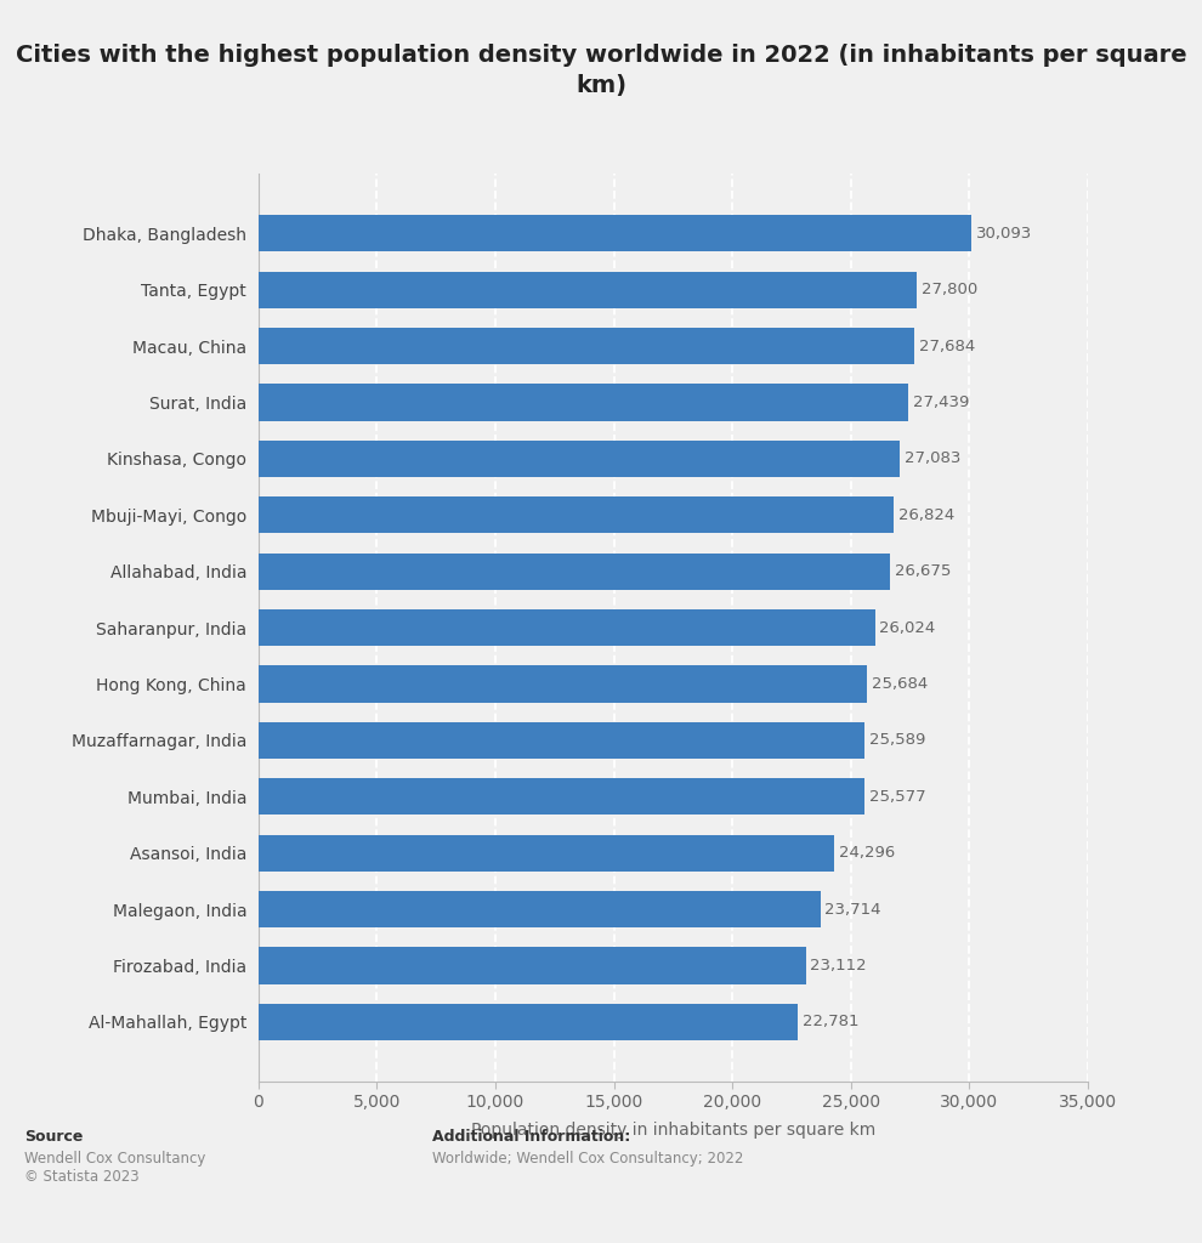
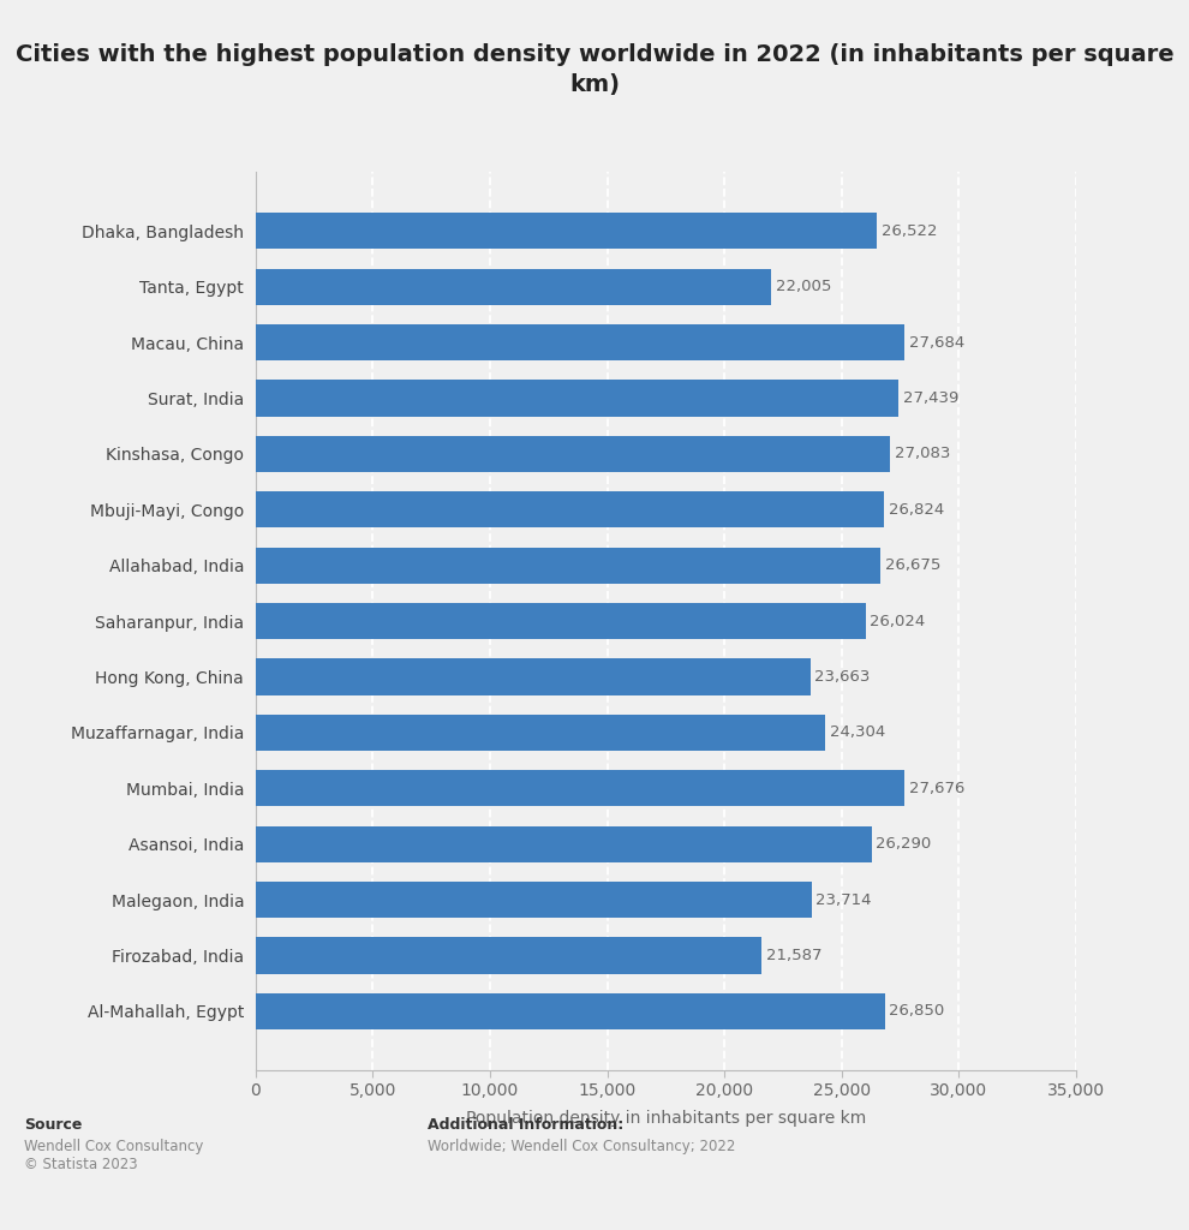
Dhaka, Bangladesh: 30,093 -> 26,522
Tanta, Egypt: 27,800 -> 22,005
Hong Kong, China: 25,684 -> 23,663
Muzaffarnagar, India: 25,589 -> 24,304
Mumbai, India: 25,577 -> 27,676
Asansoi, India: 24,296 -> 26,290
Firozabad, India: 23,112 -> 21,587
Al-Mahallah, Egypt: 22,781 -> 26,850
